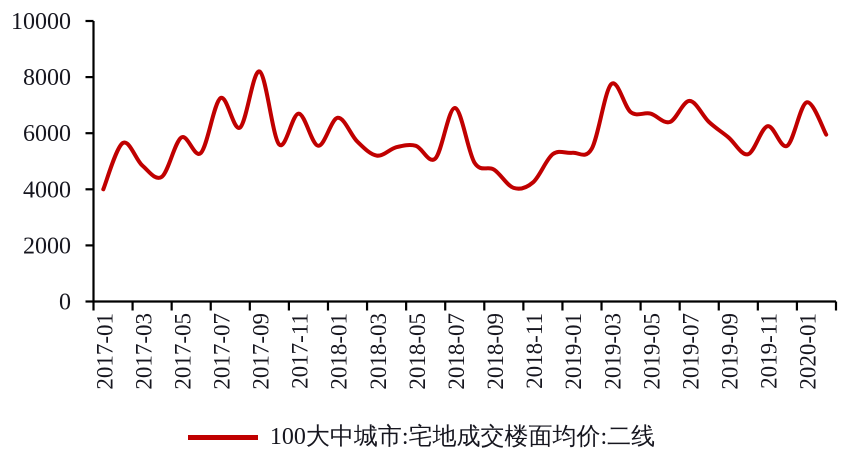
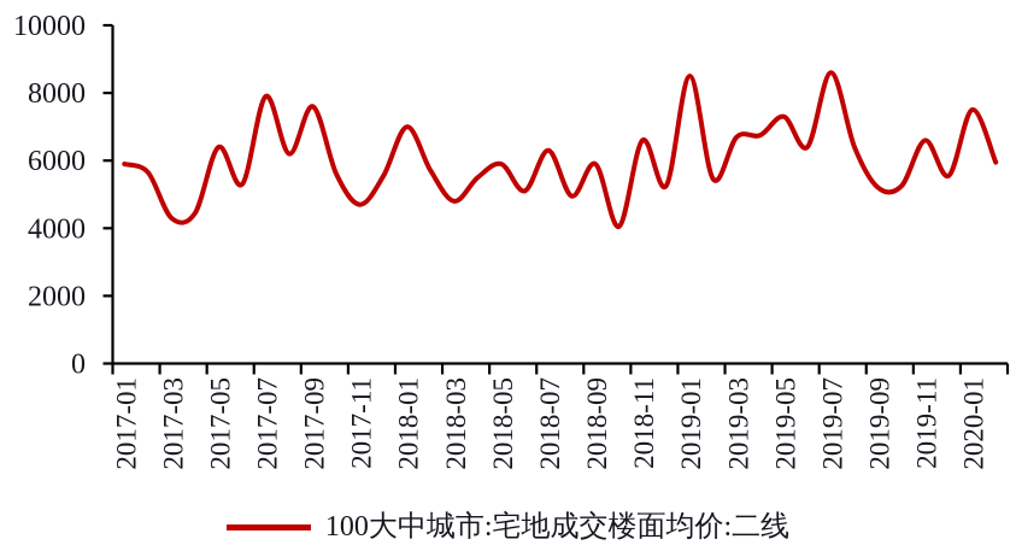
2017-01: 4000 -> 5900
2017-03: 4800 -> 4300
2017-05: 5800 -> 6400
2017-07: 7200 -> 7900
2017-09: 8200 -> 7600
2017-11: 6700 -> 4700
2018-01: 6600 -> 7000
2018-03: 5200 -> 4800
2018-05: 5600 -> 5900
2018-07: 6900 -> 6300
2018-09: 4700 -> 5900
2018-11: 4200 -> 6600
2019-01: 5300 -> 8500
2019-03: 7800 -> 6700
2019-05: 6700 -> 7300
2019-07: 7200 -> 8600
2019-09: 5800 -> 5200
2019-11: 6200 -> 6600
2020-01: 7100 -> 7500
